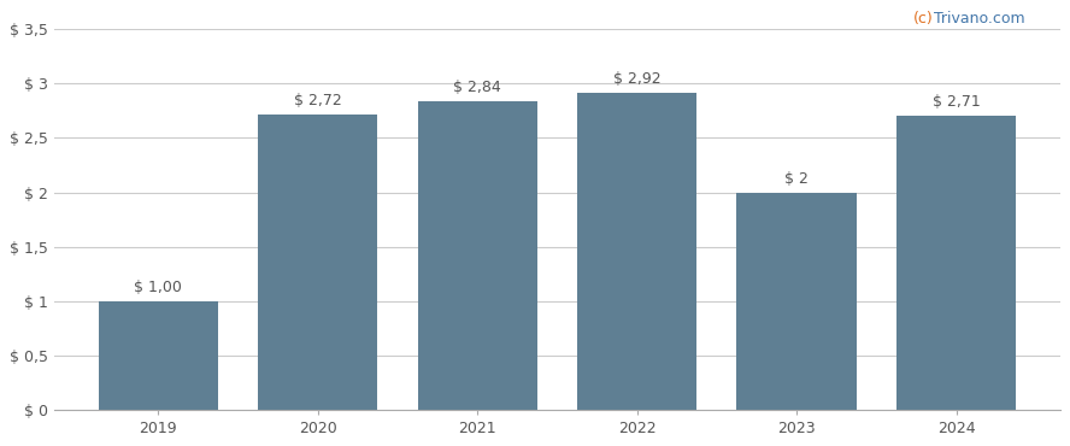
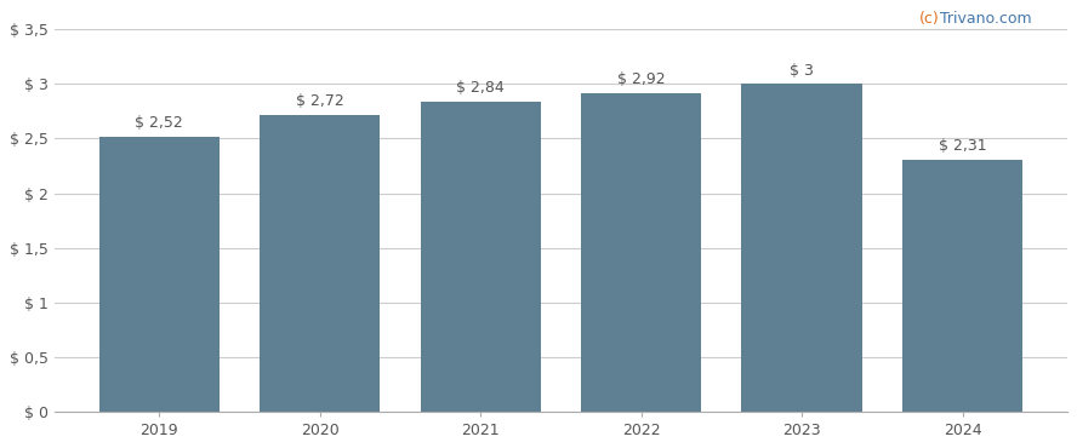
2019: 1,00 -> 2,52
2023: 2 -> 3
2024: 2,71 -> 2,31
